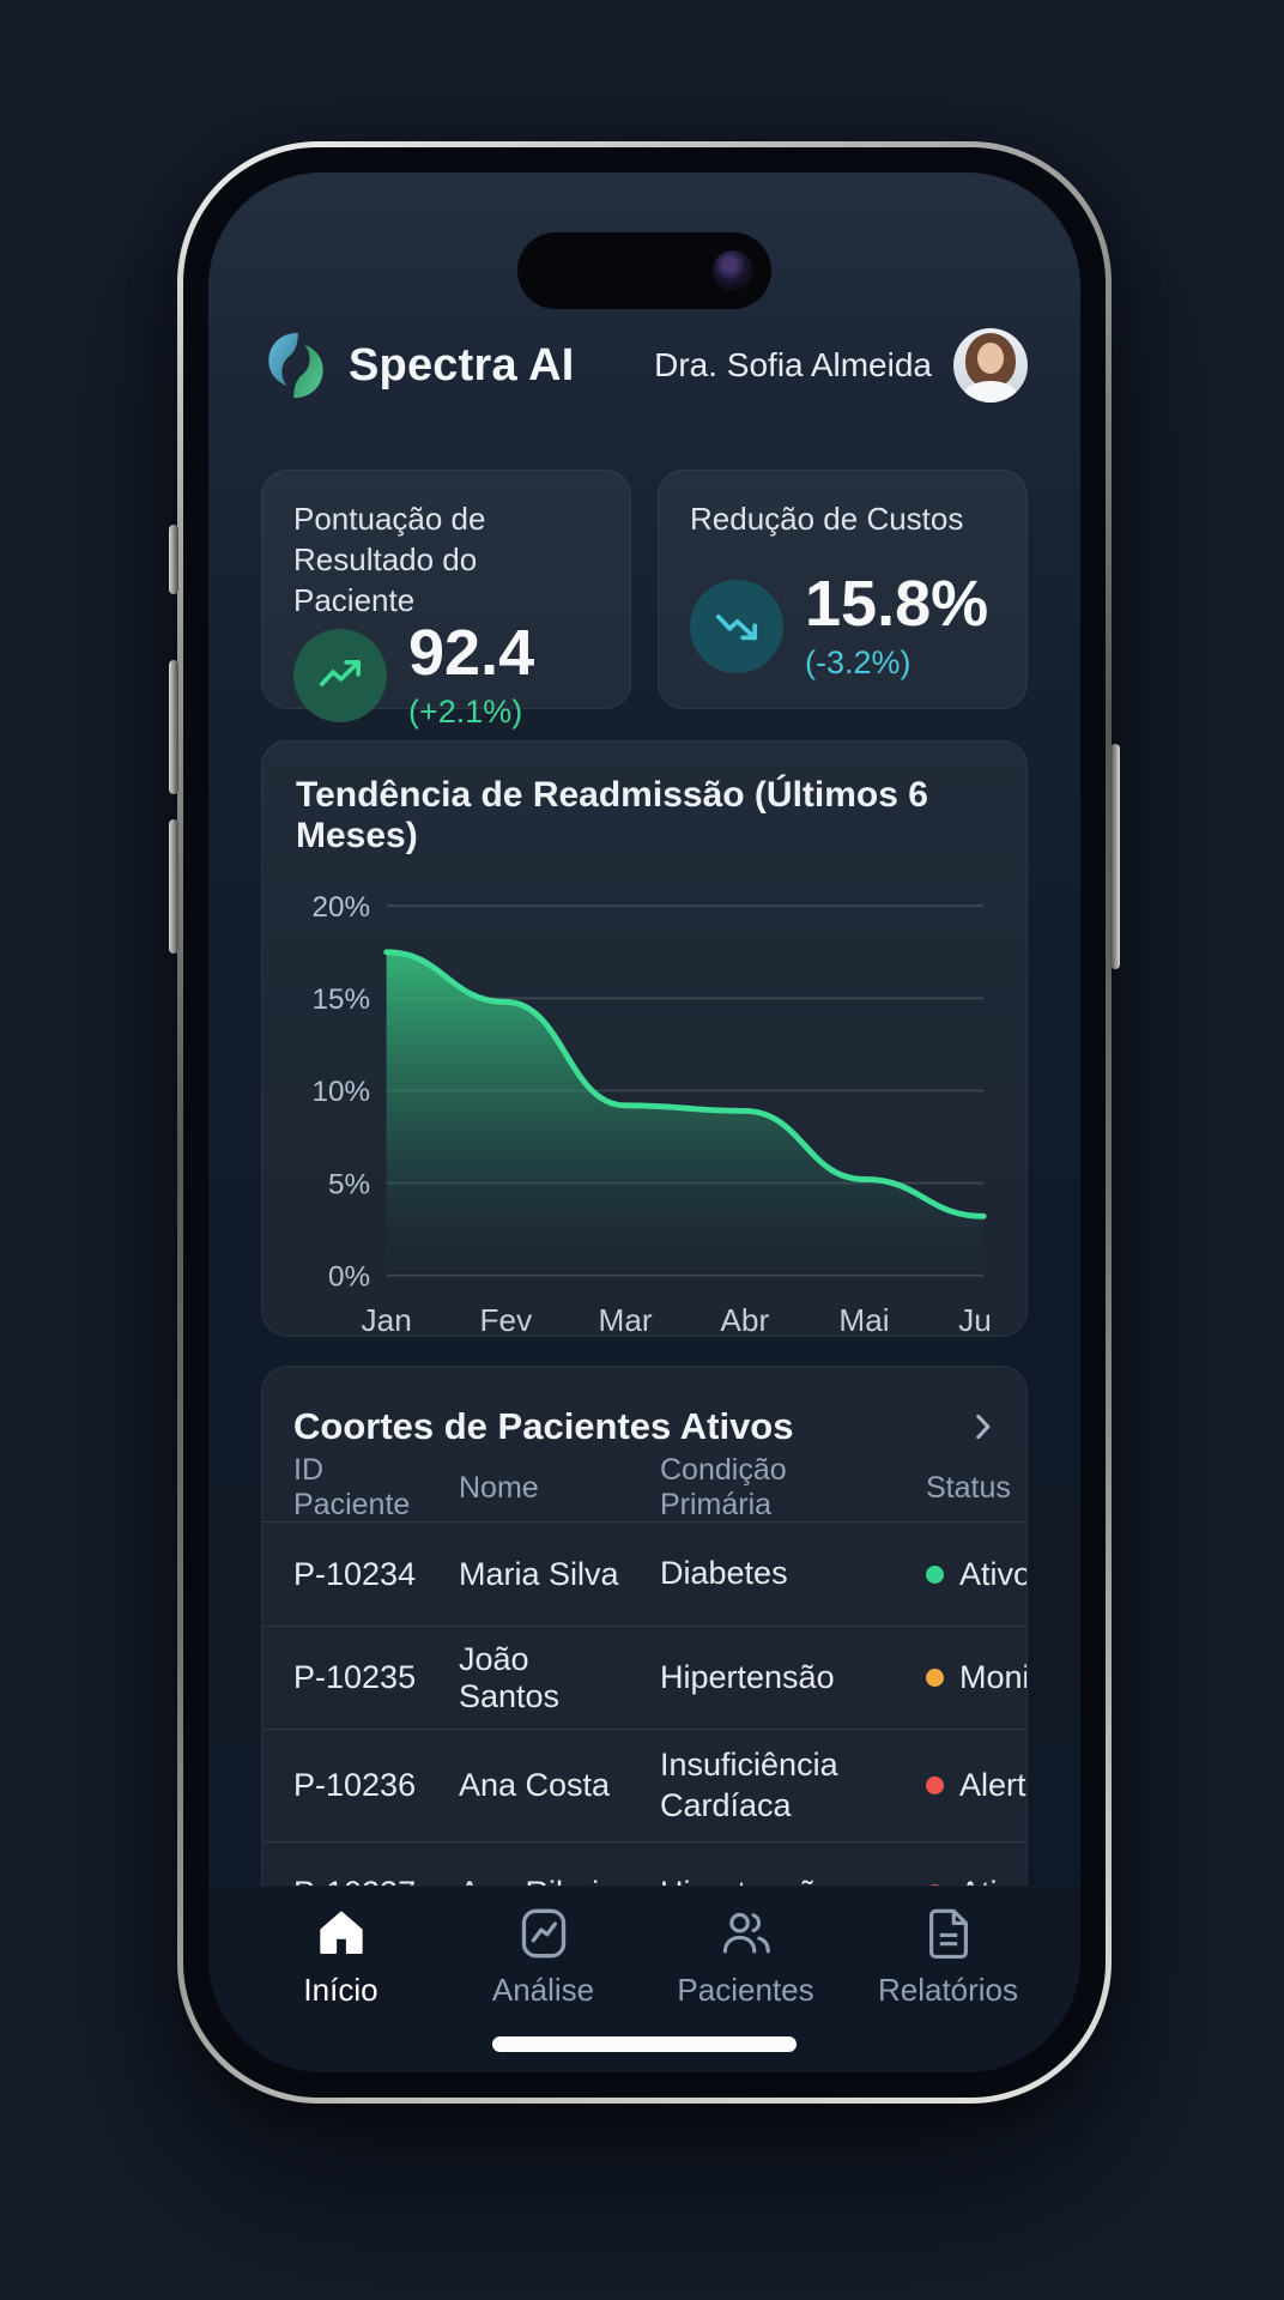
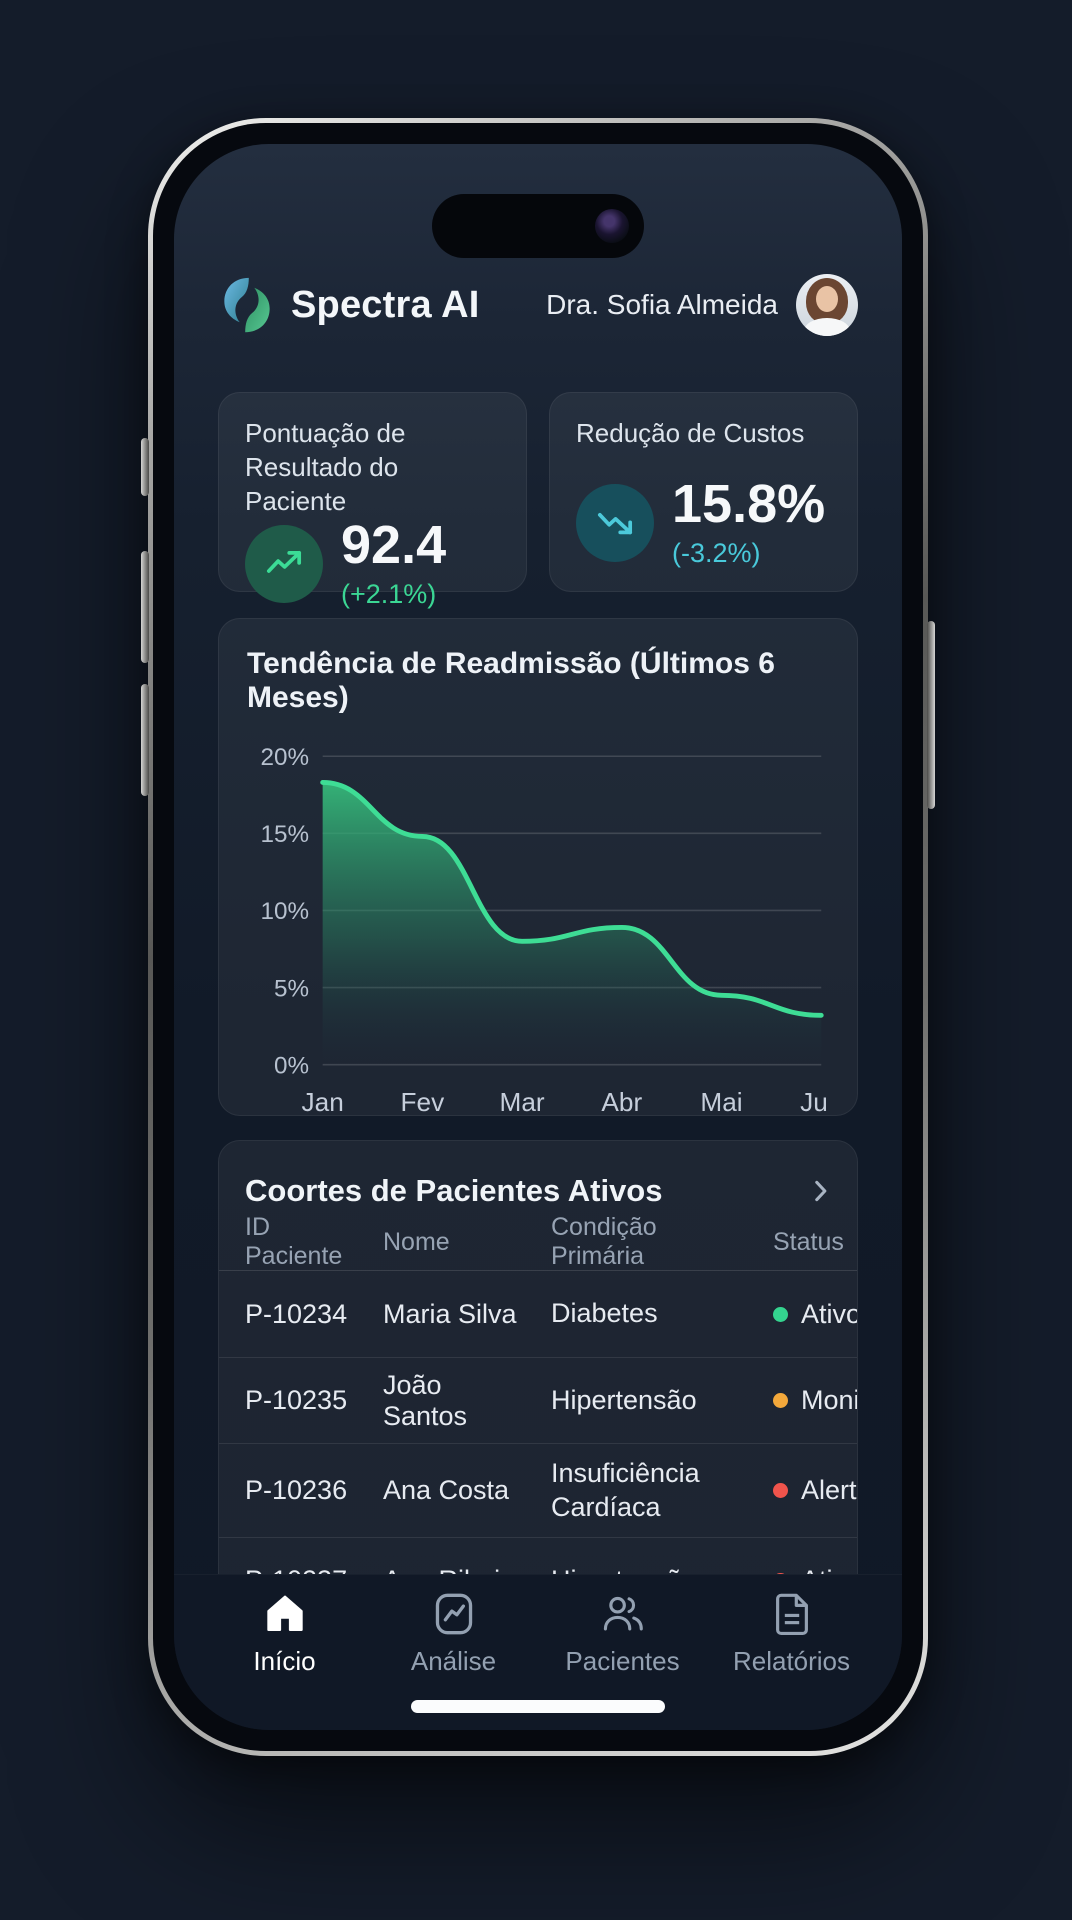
Jan: 17.5% -> 18.3%
Mar: 9.2% -> 8.0%
Mai: 5.2% -> 4.5%
